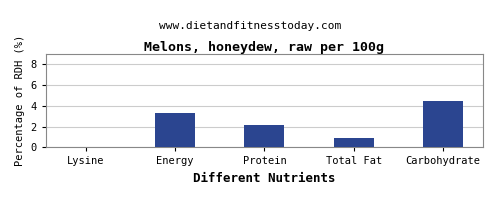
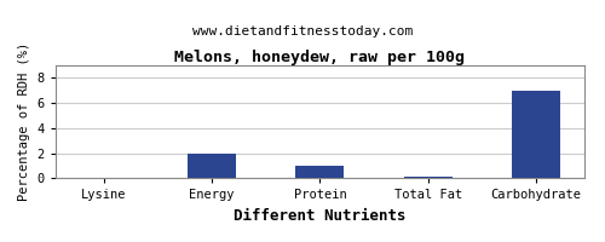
Energy: 3.3 -> 2.0
Protein: 2.2 -> 1.0
Total Fat: 0.9 -> 0.1
Carbohydrate: 4.5 -> 7.0
